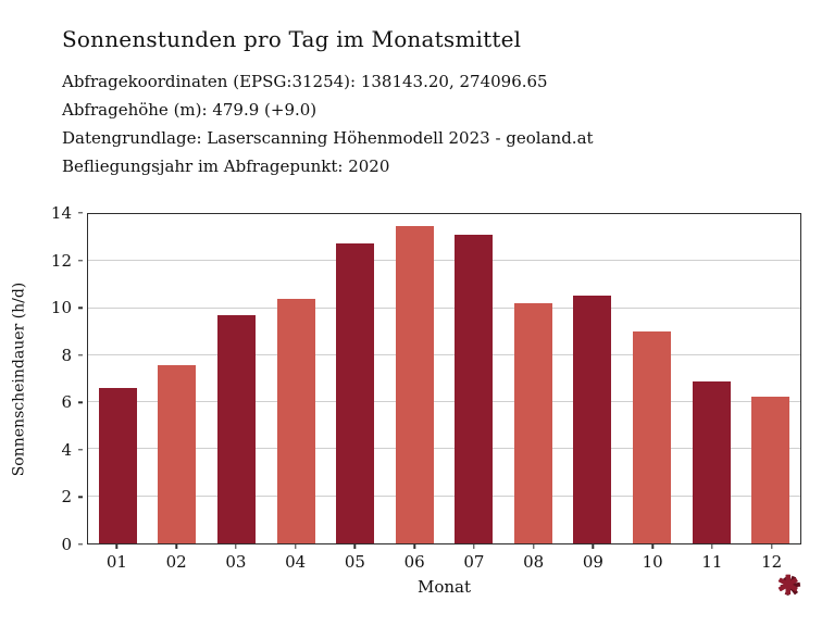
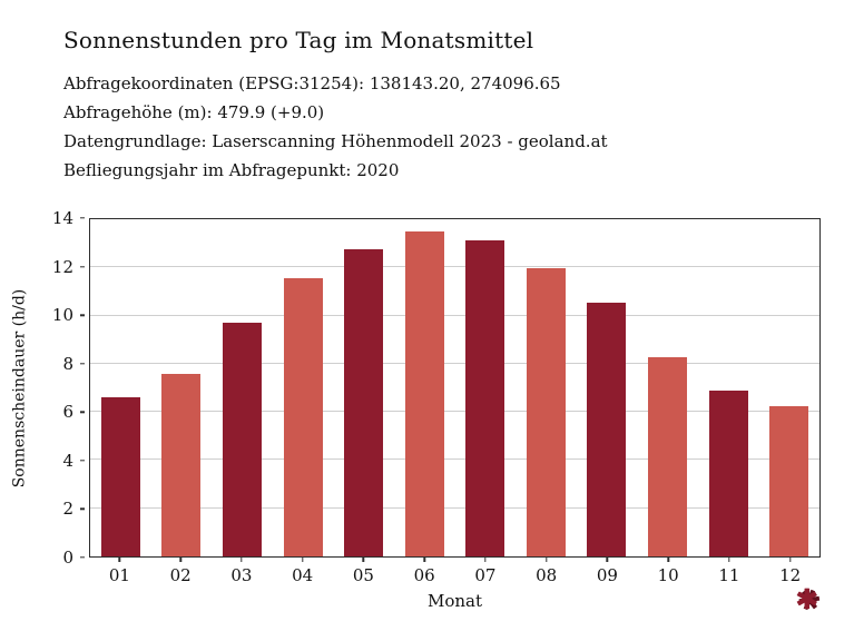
04: 10.4 -> 11.6
08: 10.2 -> 11.9
10: 9.0 -> 8.2
